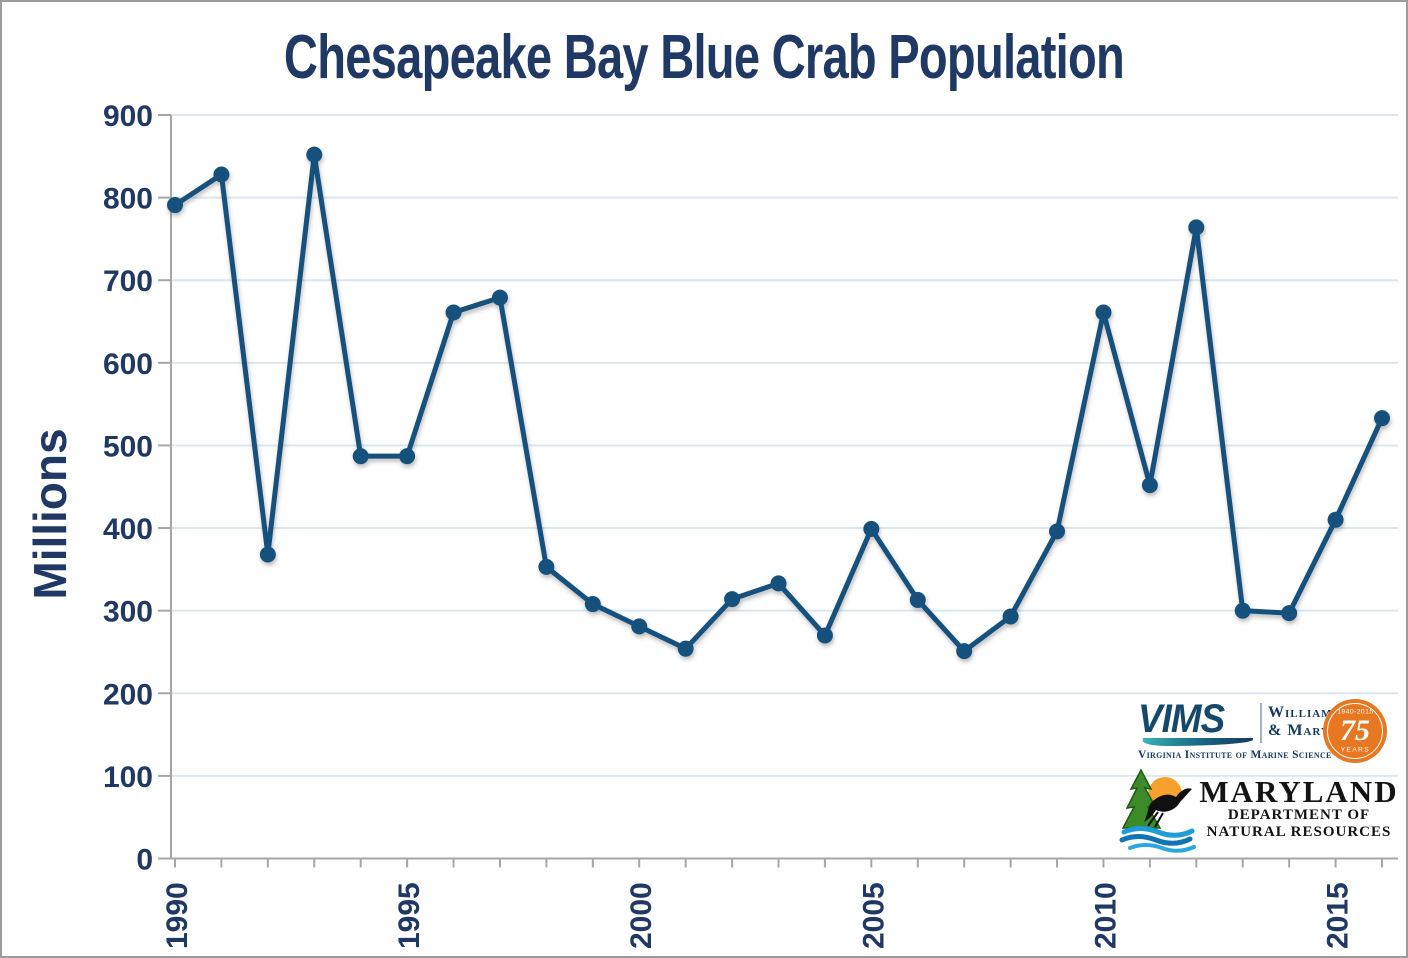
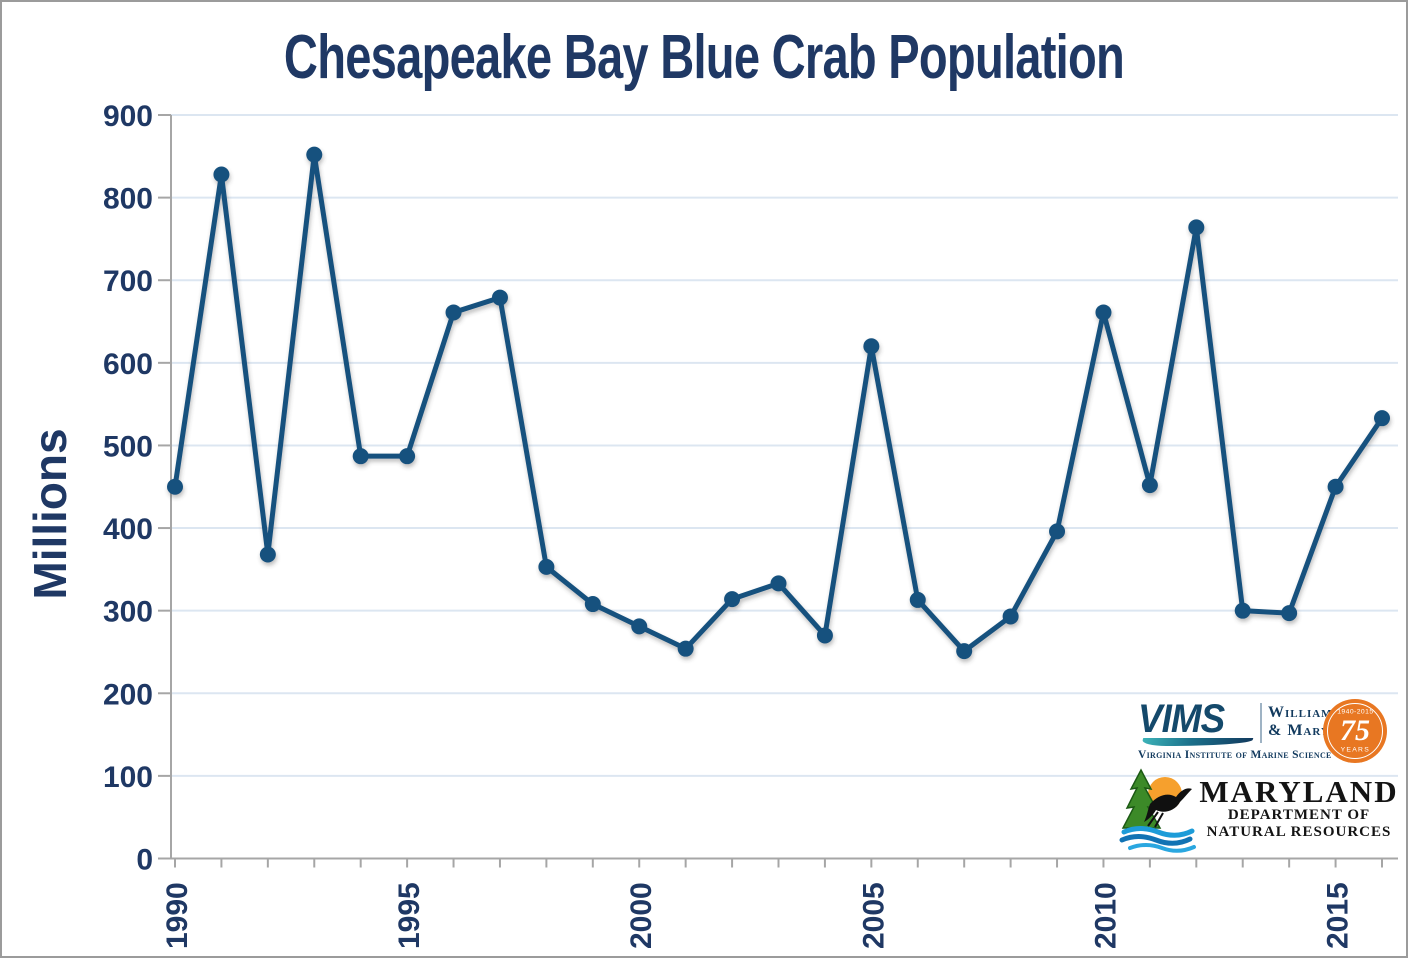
1990: 790 -> 450
2005: 400 -> 620
2015: 410 -> 450
